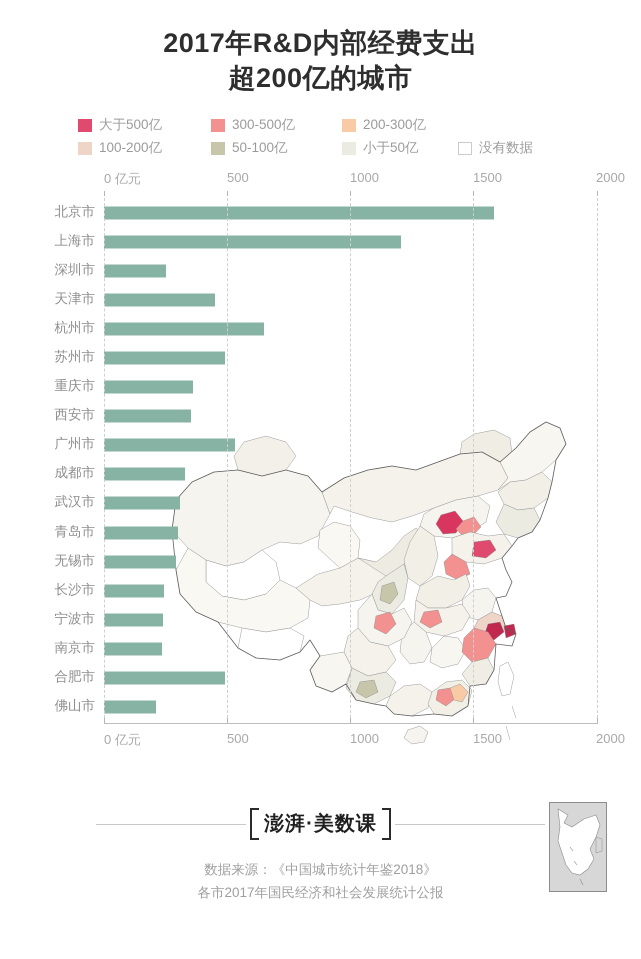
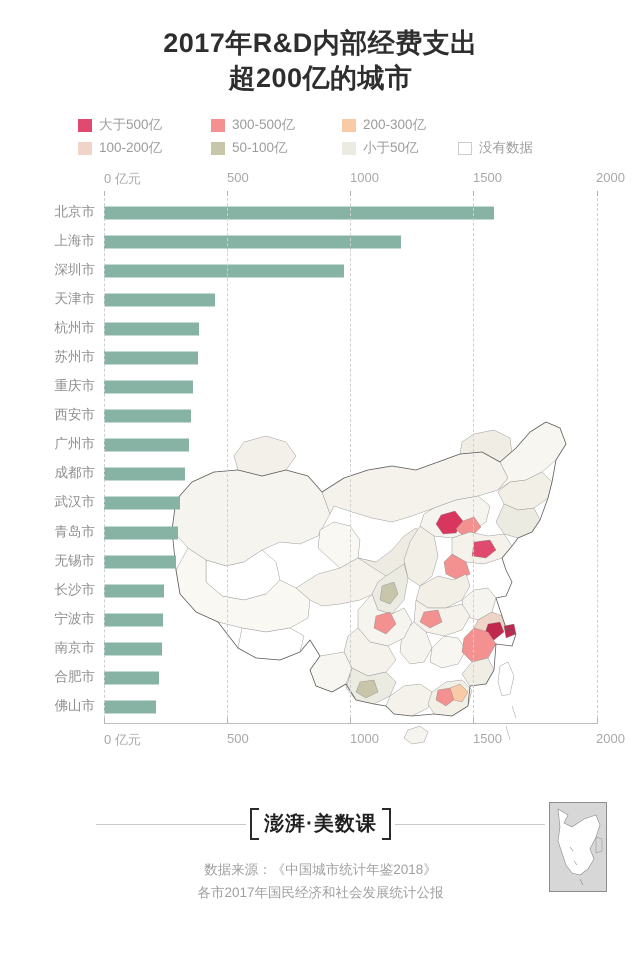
深圳市: 250 -> 980
杭州市: 650 -> 380
苏州市: 490 -> 380
广州市: 530 -> 340
合肥市: 490 -> 220
